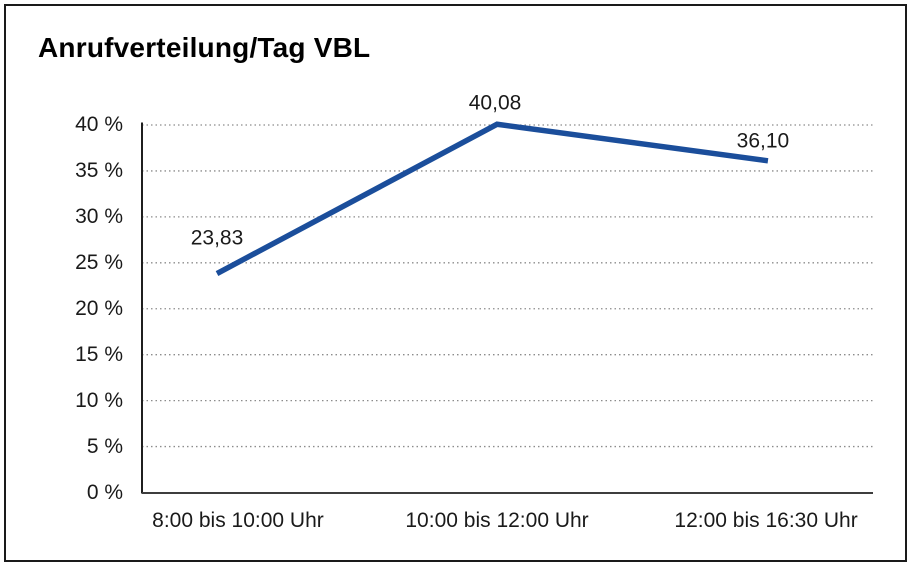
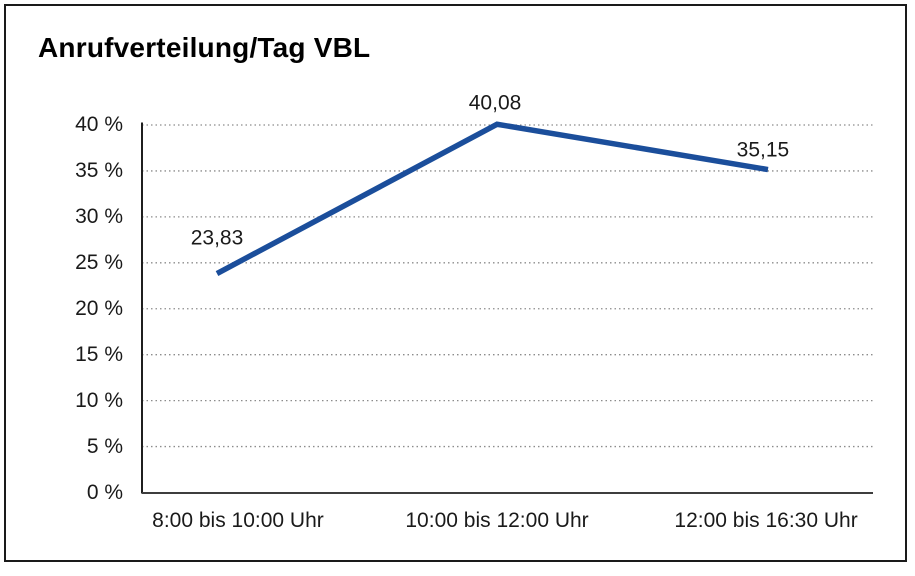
12:00 bis 16:30 Uhr: 36,10 -> 35,15
